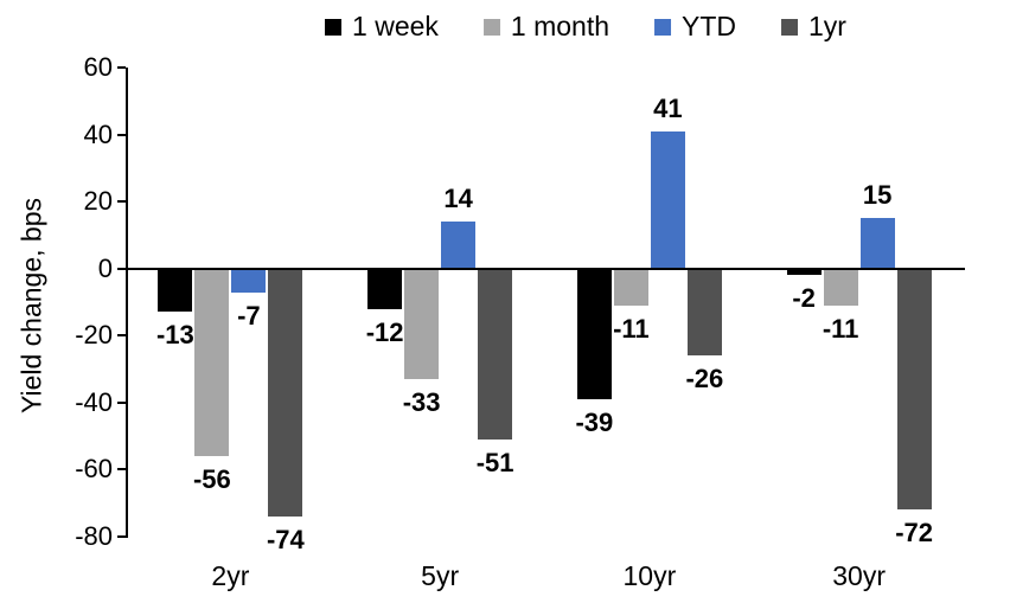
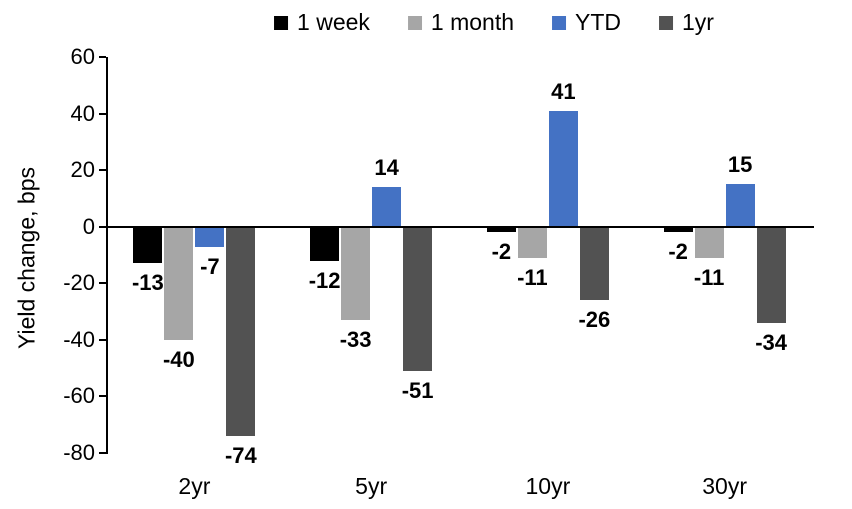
1 month/2yr: -56 -> -40
1 week/10yr: -39 -> -2
1yr/30yr: -72 -> -34
